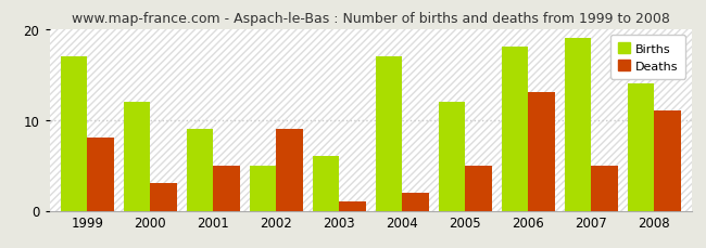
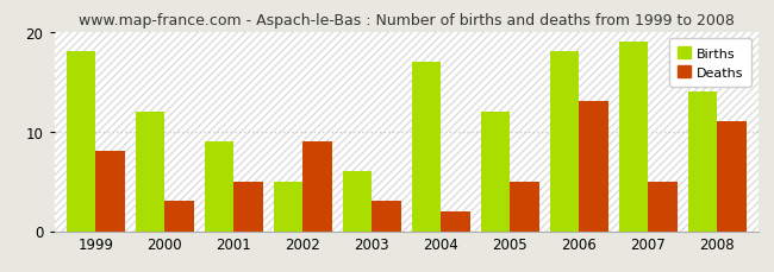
Births/1999: 17 -> 18
Deaths/2003: 1 -> 3
